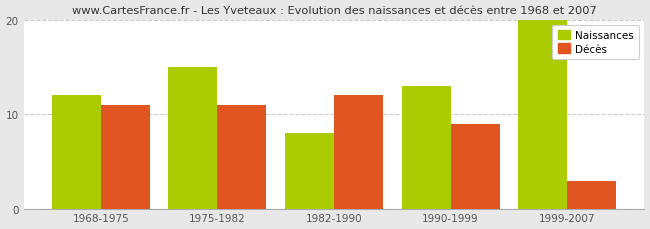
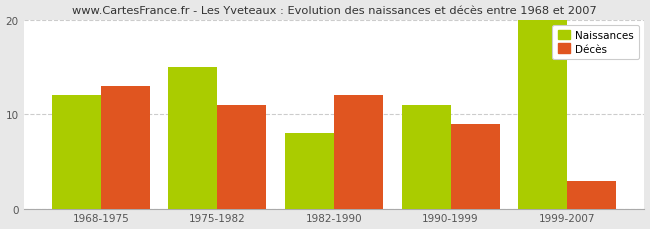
Décès/1968-1975: 11 -> 13
Naissances/1990-1999: 13 -> 11
